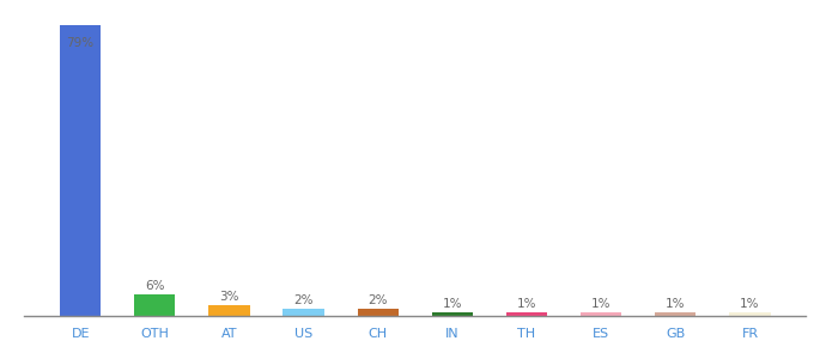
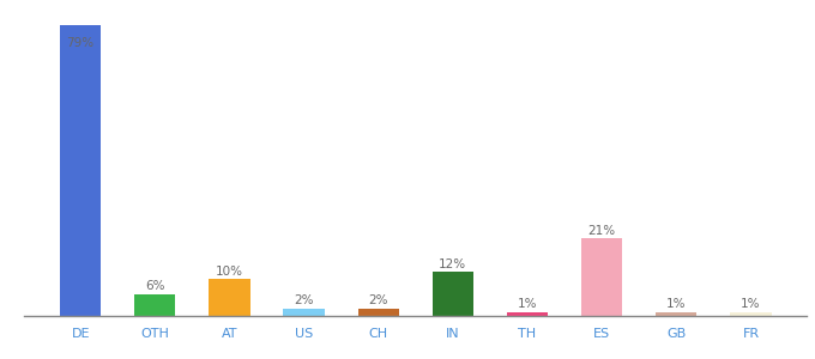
AT: 3% -> 10%
IN: 1% -> 12%
ES: 1% -> 21%
